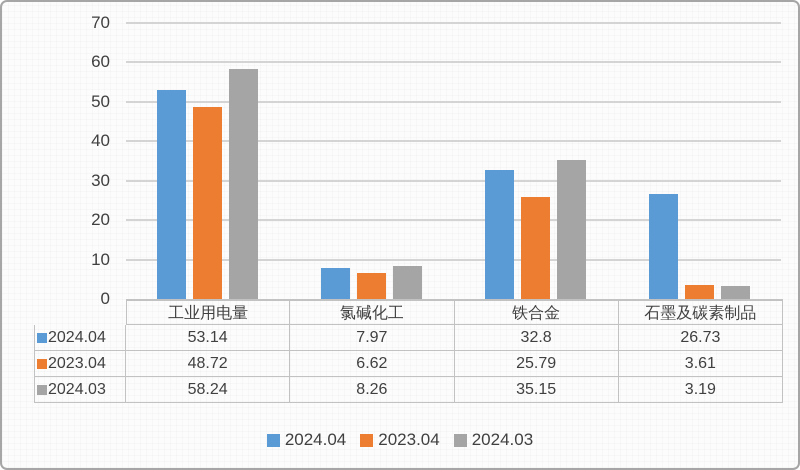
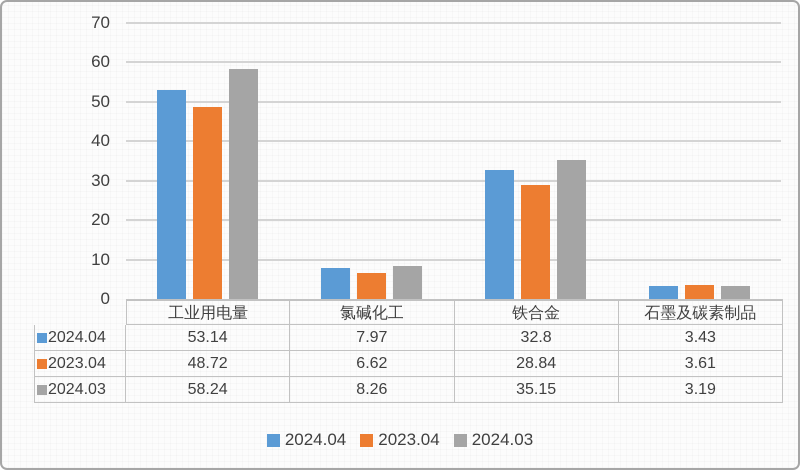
2023.04/铁合金: 25.79 -> 28.84
2024.04/石墨及碳素制品: 26.73 -> 3.43
